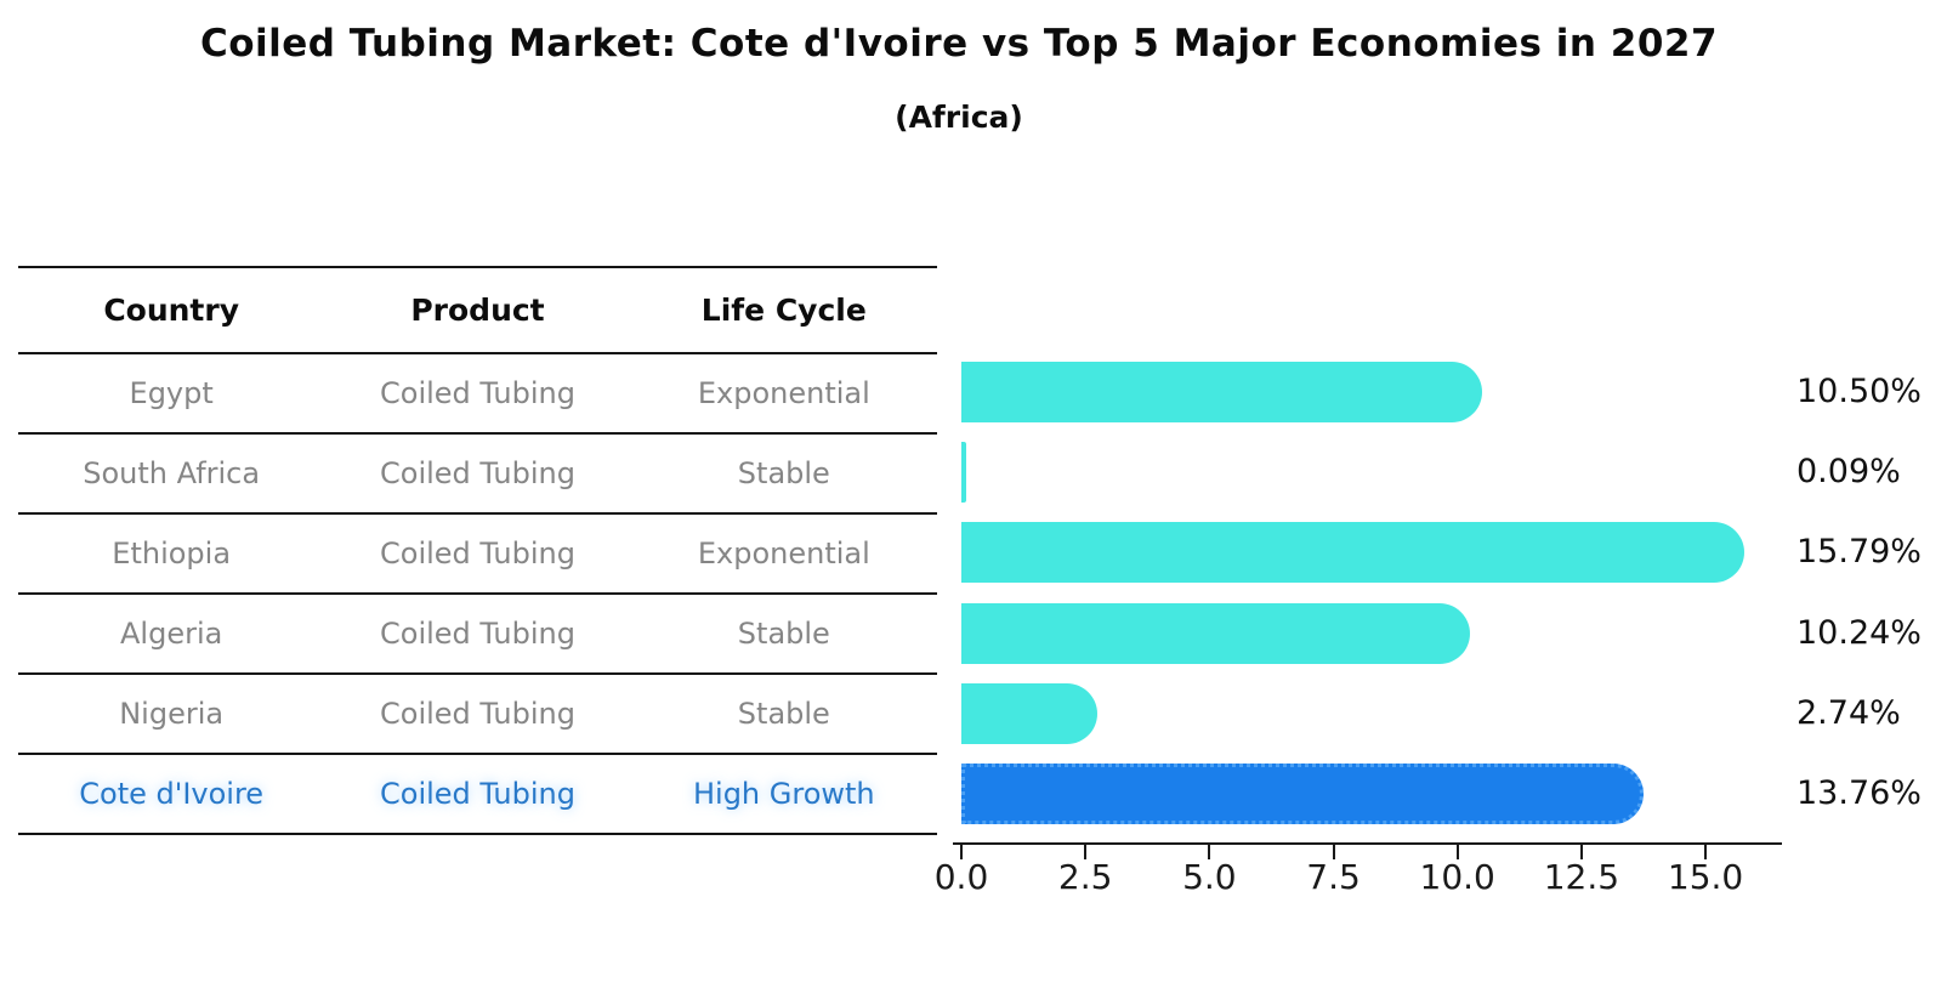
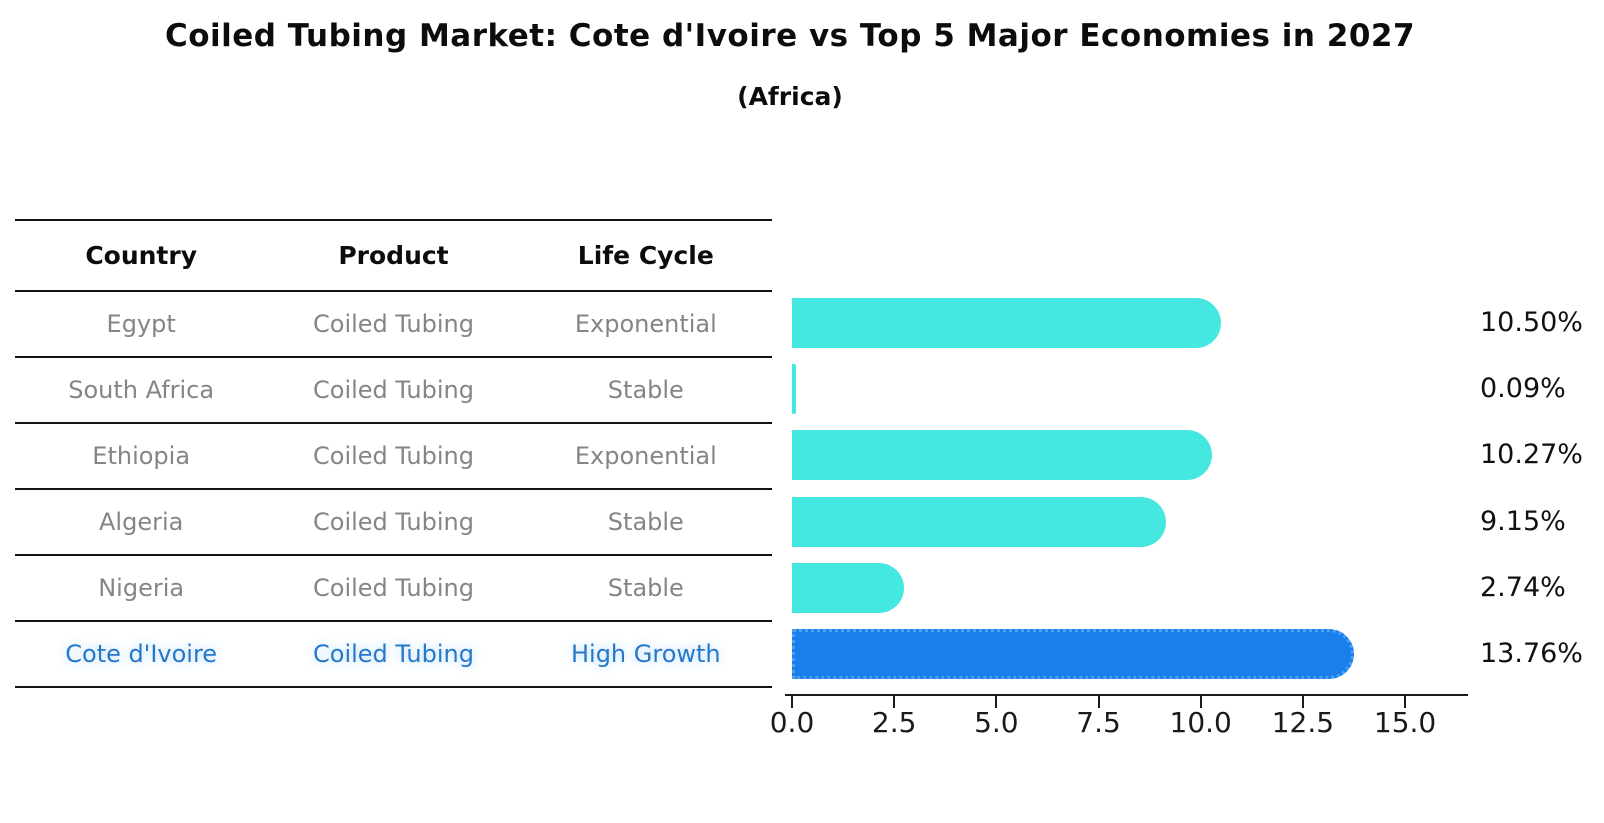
Ethiopia: 15.79% -> 10.27%
Algeria: 10.24% -> 9.15%
